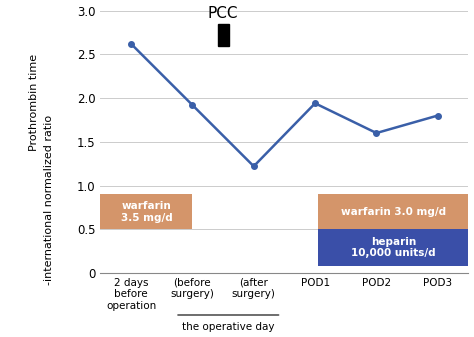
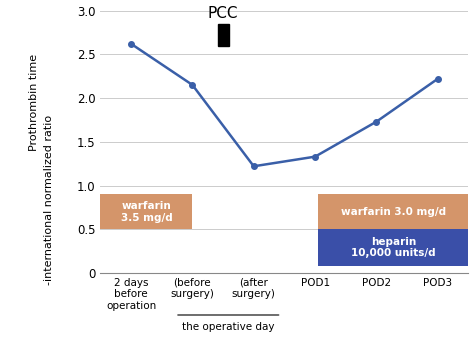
(before surgery): 1.92 -> 2.15
POD1: 1.94 -> 1.33
POD2: 1.60 -> 1.73
POD3: 1.80 -> 2.22
